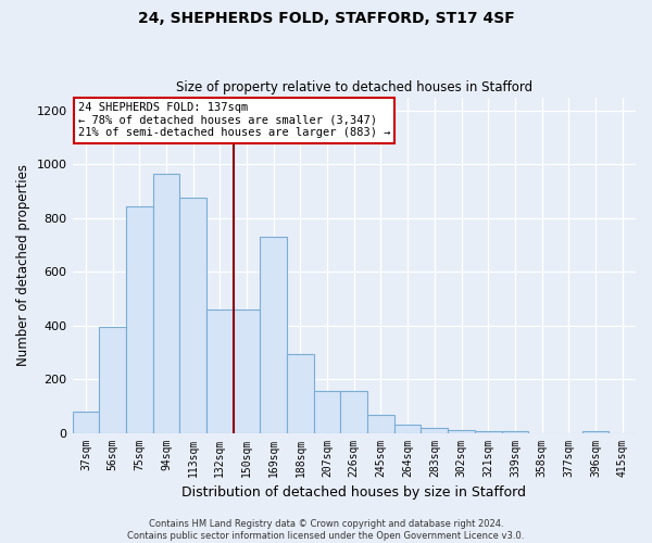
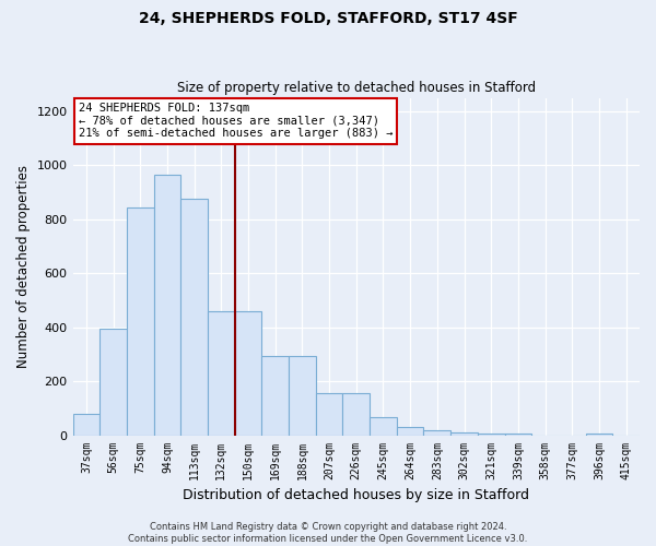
169sqm: 730 -> 295
